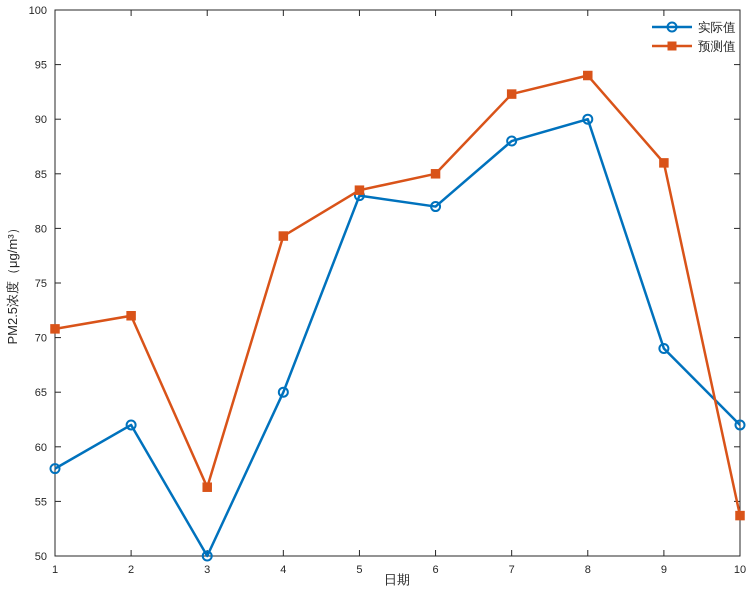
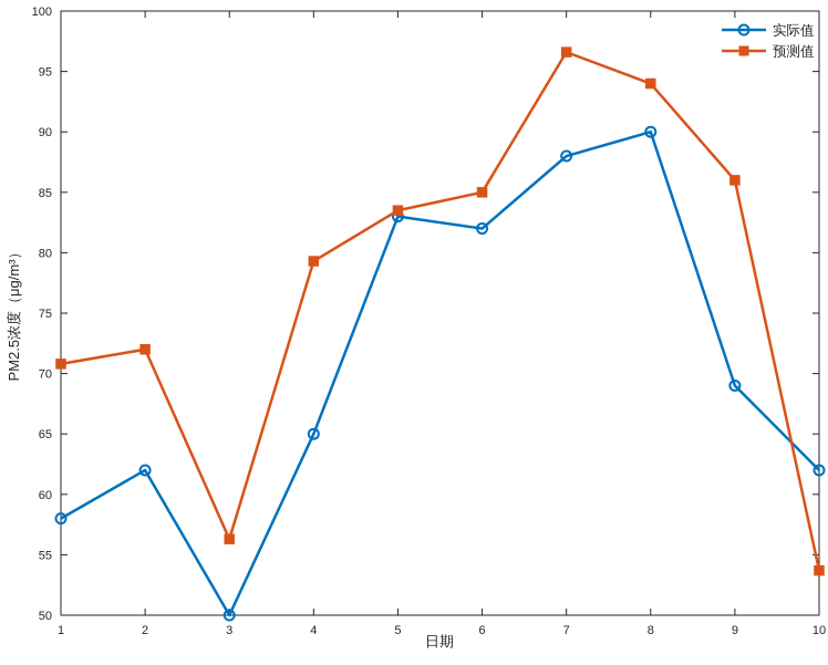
预测值/7: 92.3 -> 96.6
